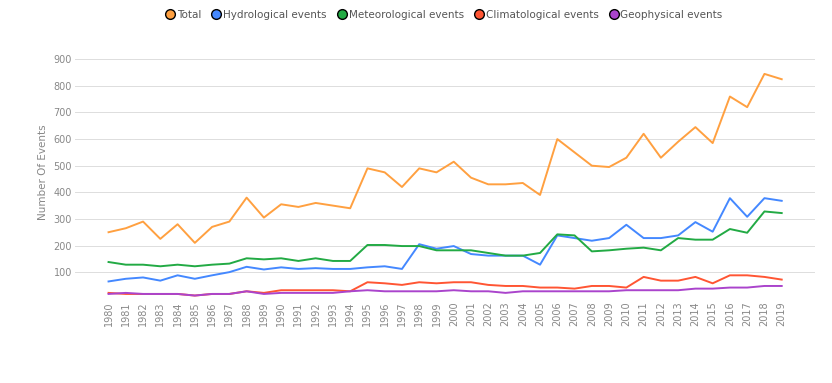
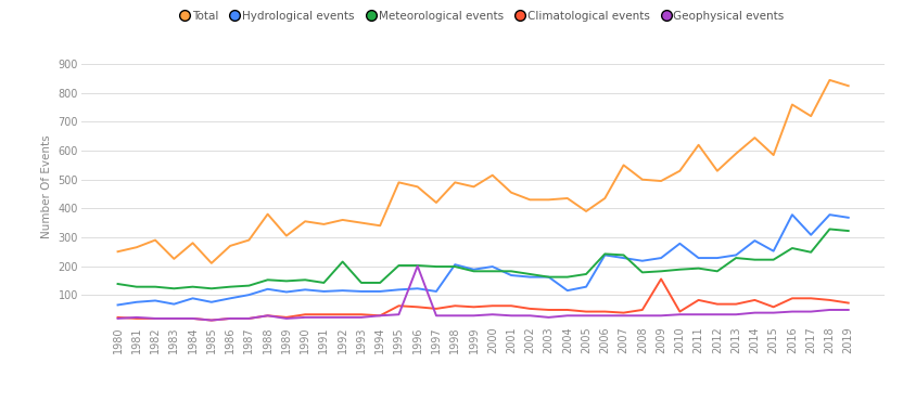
Meteorological events/1992: 152 -> 215
Geophysical events/1996: 28 -> 200
Hydrological events/2004: 162 -> 115
Total/2006: 600 -> 435
Climatological events/2009: 48 -> 155
